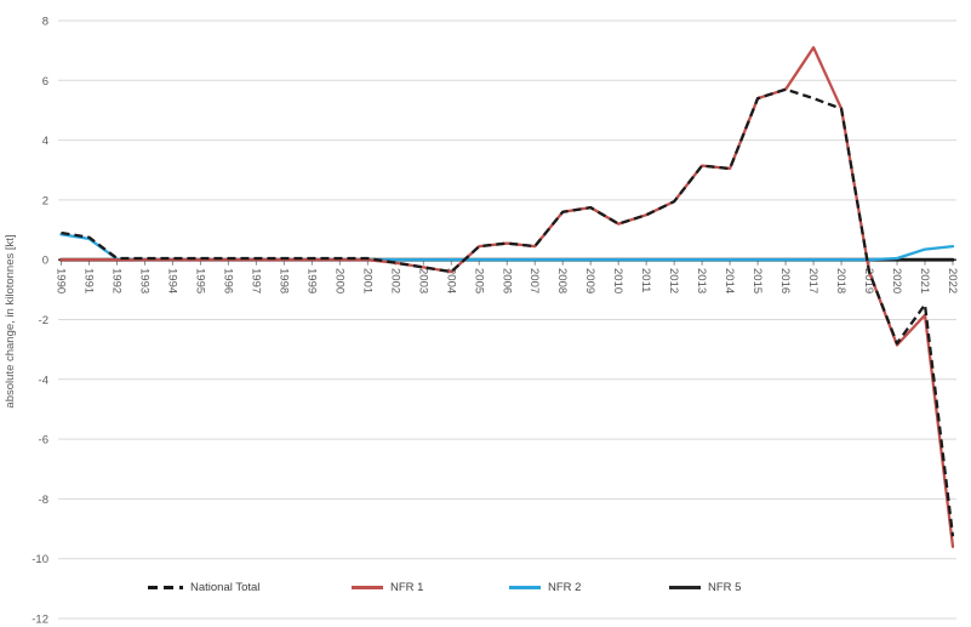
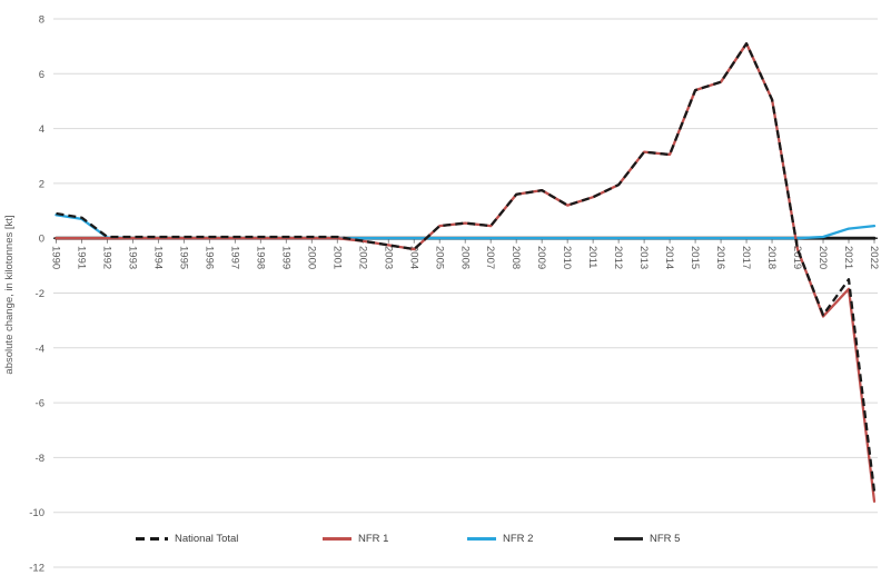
National Total/2017: 5.4 -> 7.1
